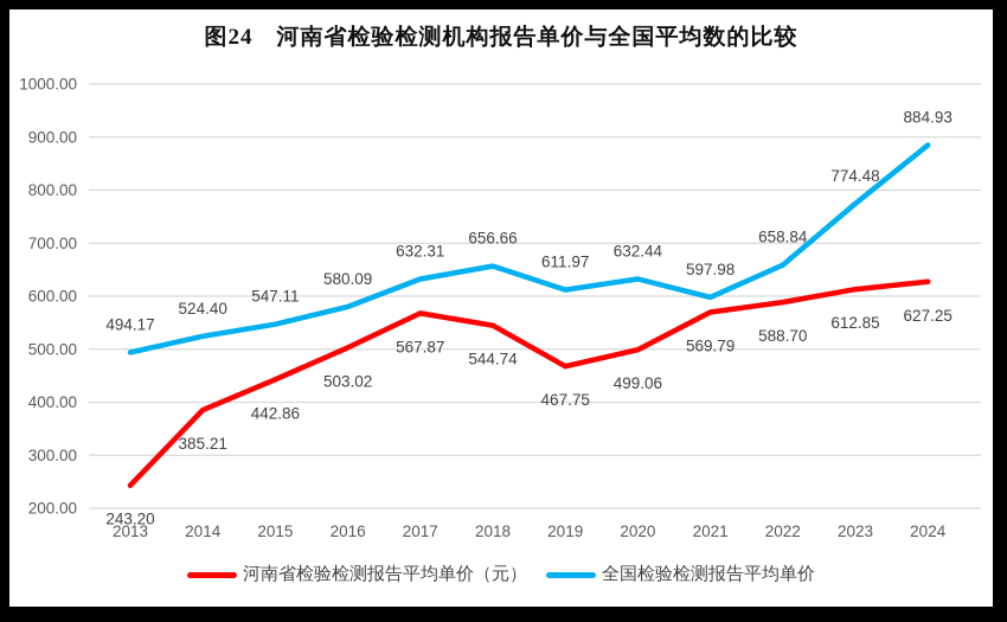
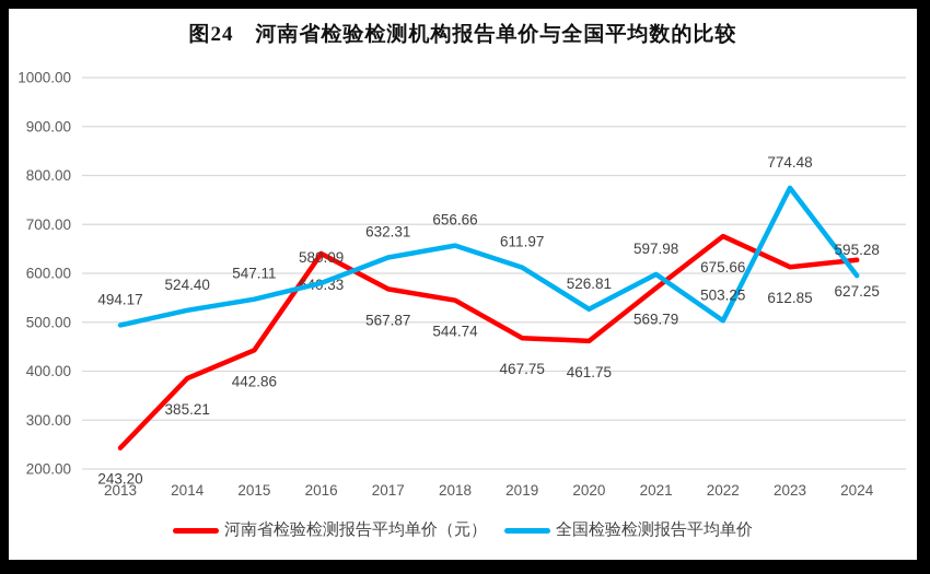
河南省检验检测报告平均单价（元）/2016: 503.02 -> 640.33
河南省检验检测报告平均单价（元）/2020: 499.06 -> 461.75
全国检验检测报告平均单价/2020: 632.44 -> 526.81
河南省检验检测报告平均单价（元）/2022: 588.70 -> 675.66
全国检验检测报告平均单价/2022: 658.84 -> 503.25
全国检验检测报告平均单价/2024: 884.93 -> 595.28
